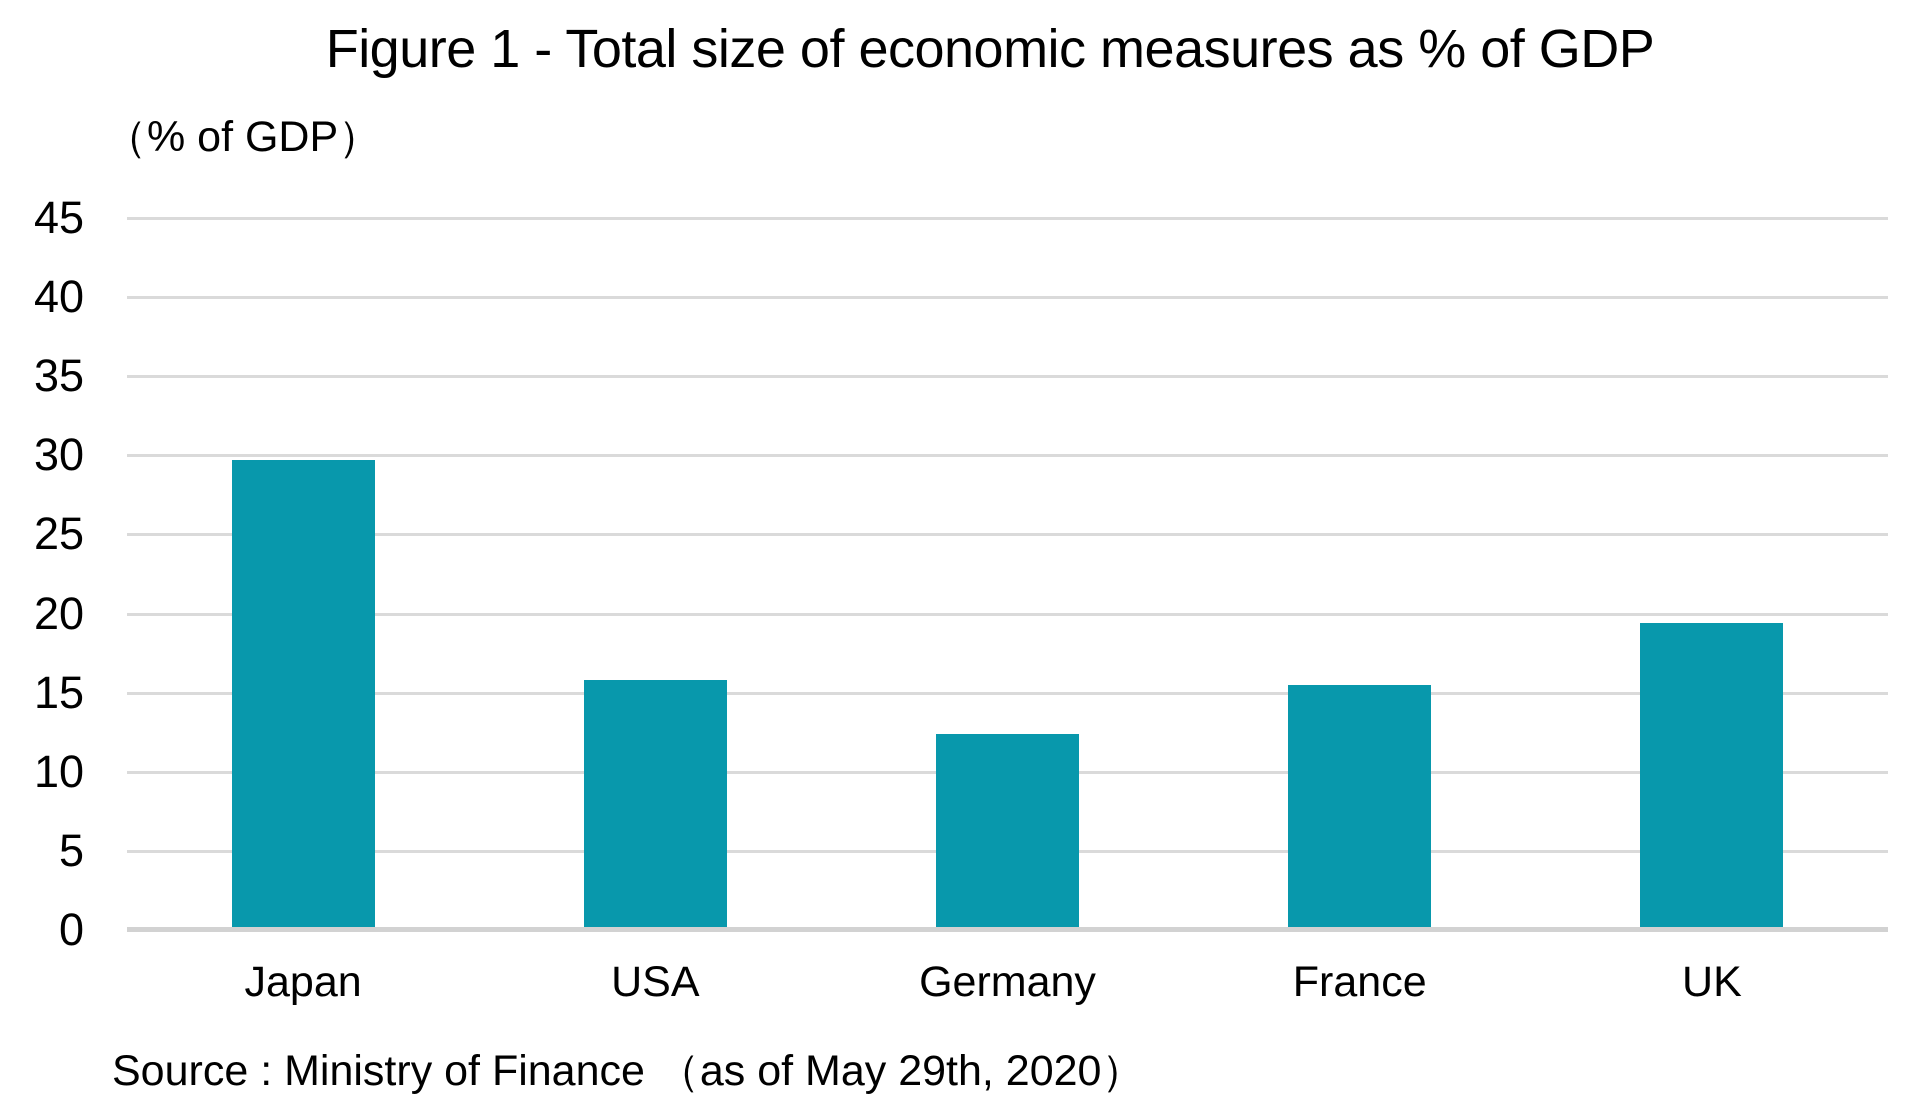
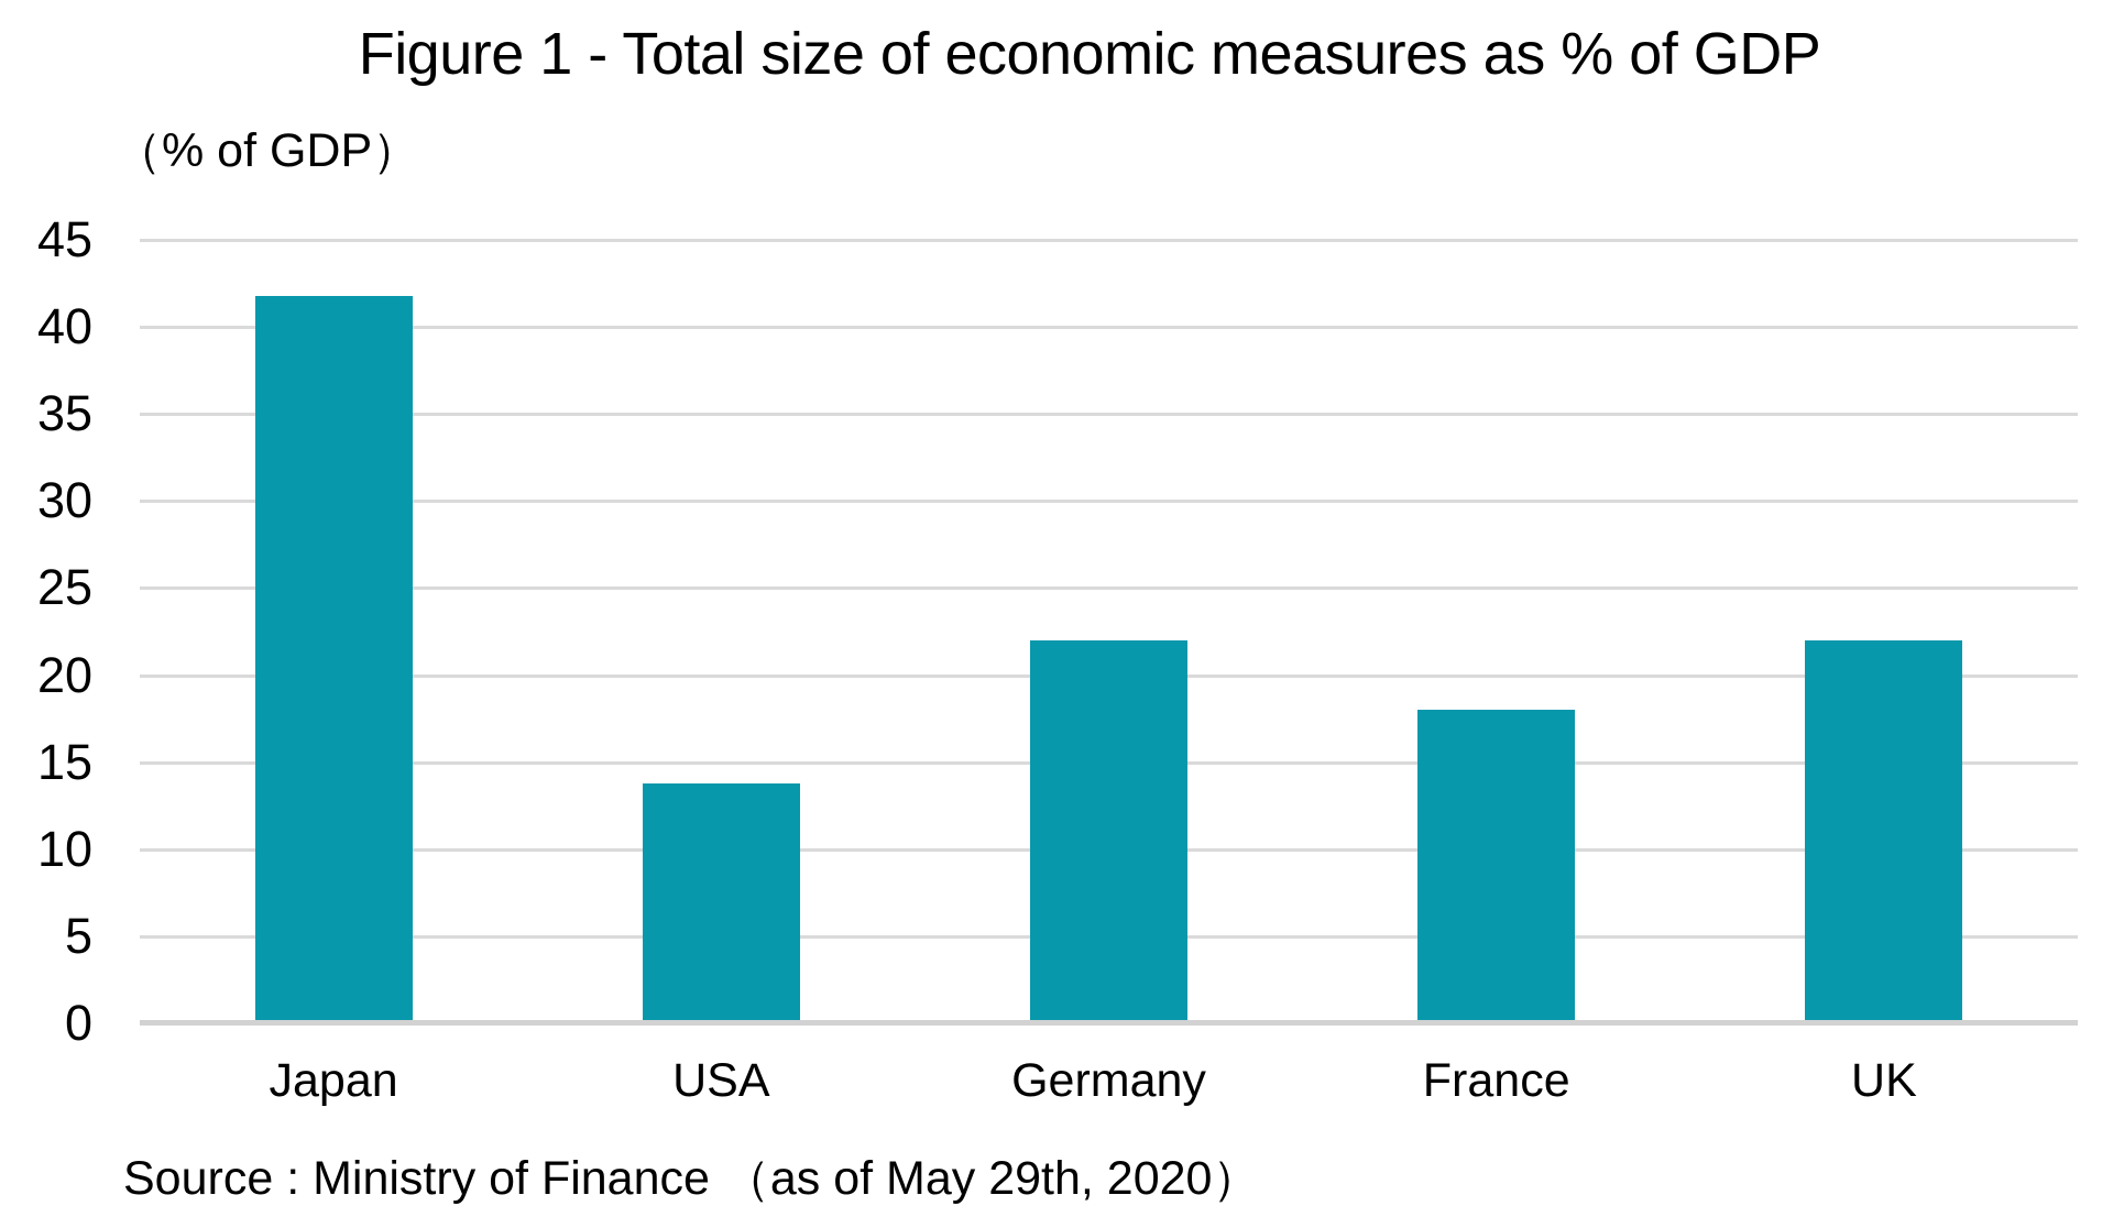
Japan: 29.7 -> 41.8
USA: 15.8 -> 13.8
Germany: 12.4 -> 22.0
France: 15.5 -> 18.0
UK: 19.4 -> 22.0
